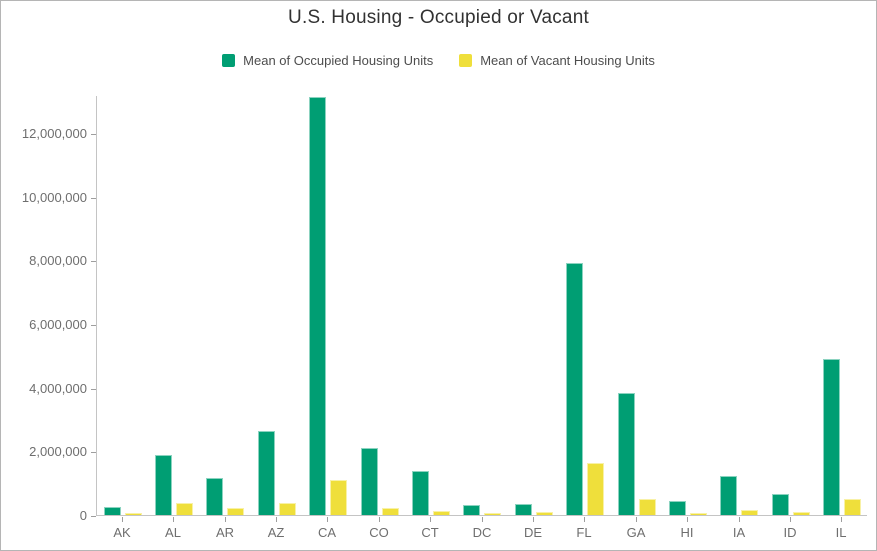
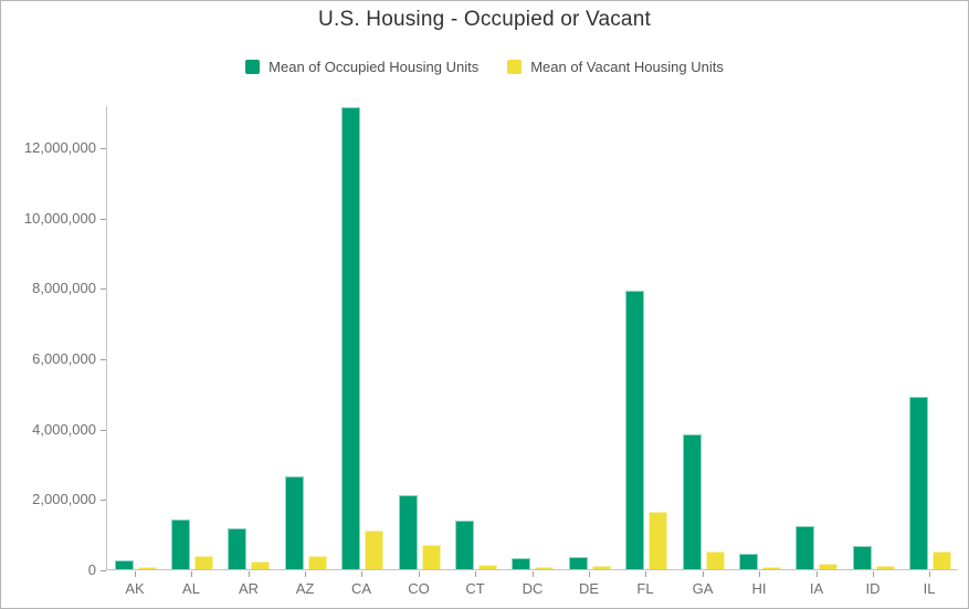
Mean of Occupied Housing Units/AL: 1900000 -> 1400000
Mean of Vacant Housing Units/CO: 200000 -> 700000
